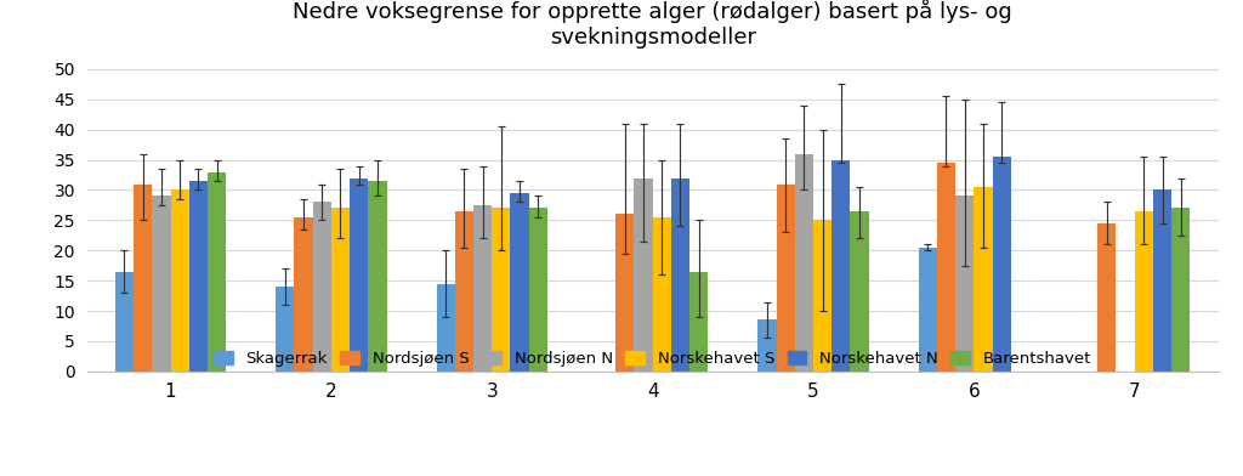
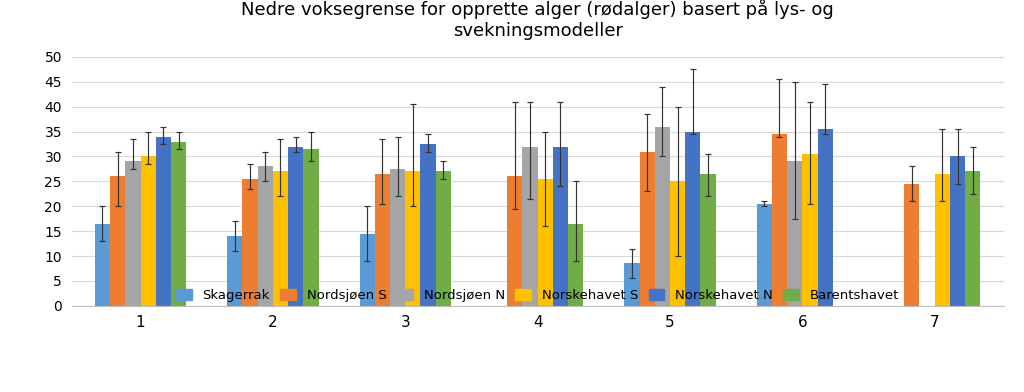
Nordsjøen S/1: 31.0 -> 26.0
Norskehavet N/1: 31.5 -> 34.0
Norskehavet N/3: 29.5 -> 32.5
